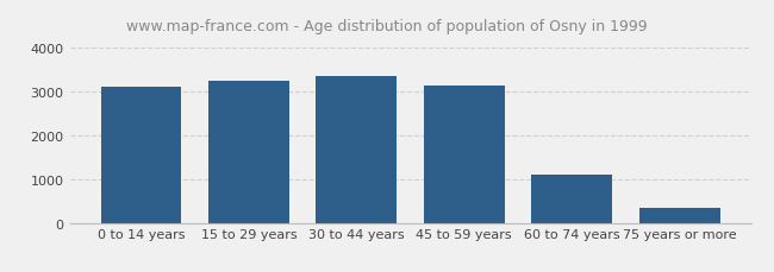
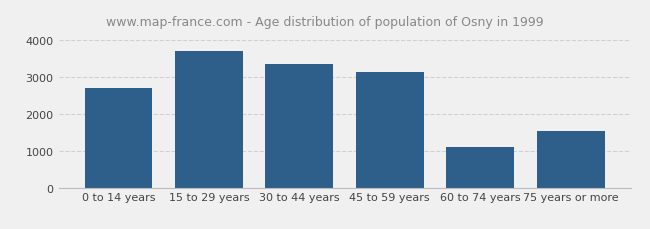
0 to 14 years: 3110 -> 2700
15 to 29 years: 3260 -> 3700
75 years or more: 350 -> 1550
